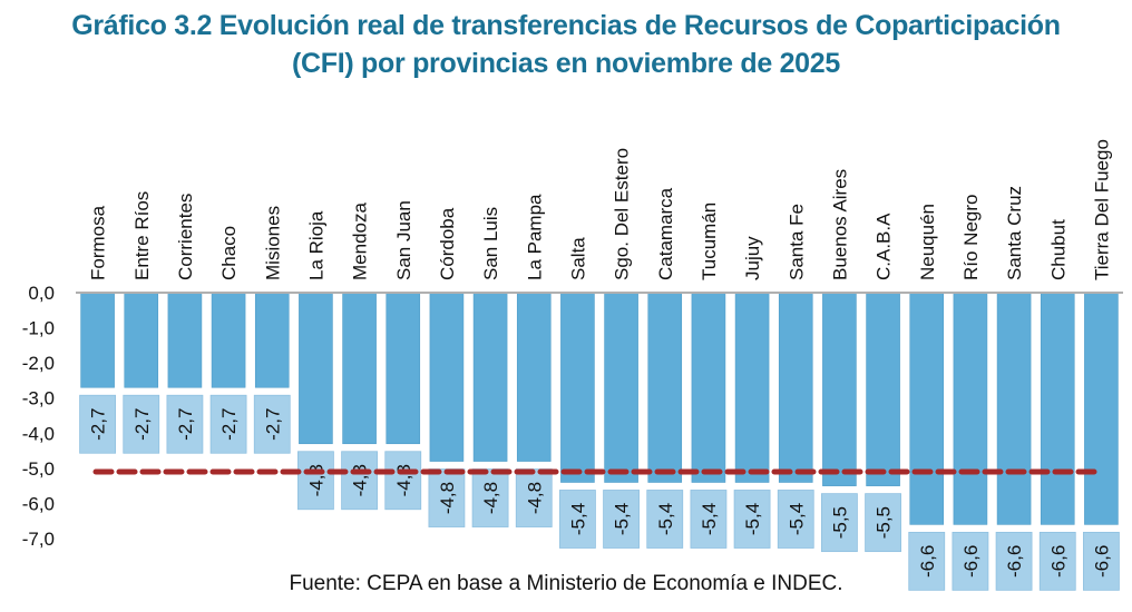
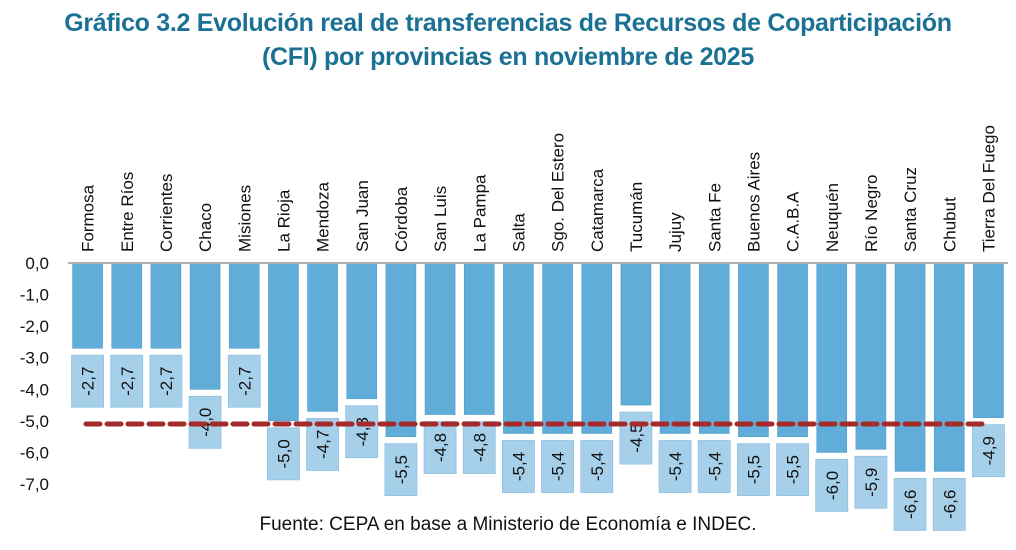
Chaco: -2,7 -> -4,0
La Rioja: -4,3 -> -5,0
Mendoza: -4,3 -> -4,7
Córdoba: -4,8 -> -5,5
Tucumán: -5,4 -> -4,5
Neuquén: -6,6 -> -6,0
Río Negro: -6,6 -> -5,9
Tierra Del Fuego: -6,6 -> -4,9
